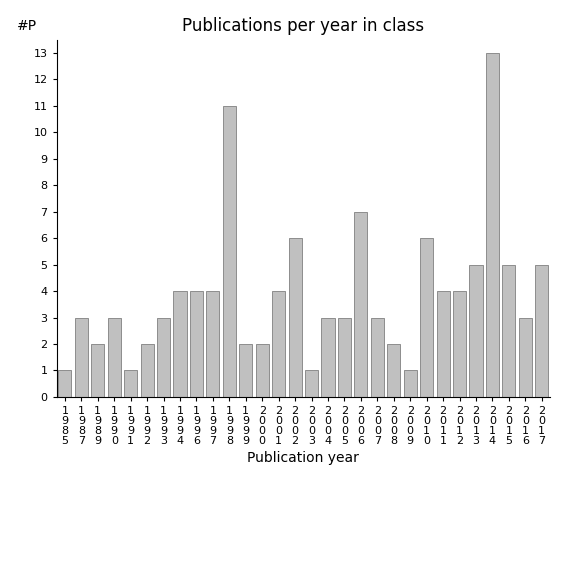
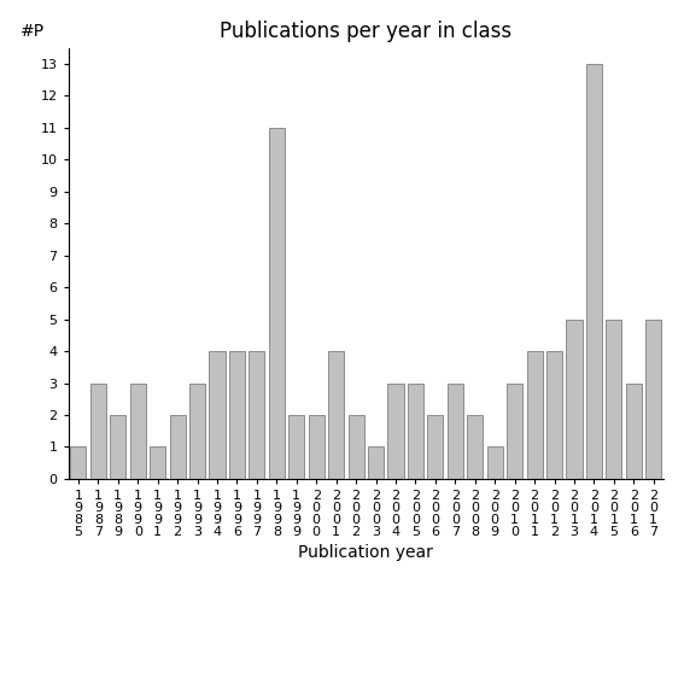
2 0 0 2: 6 -> 2
2 0 0 6: 7 -> 2
2 0 1 0: 6 -> 3
